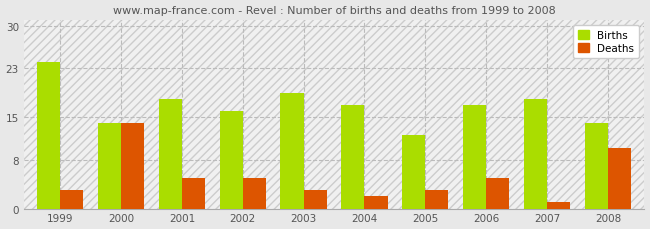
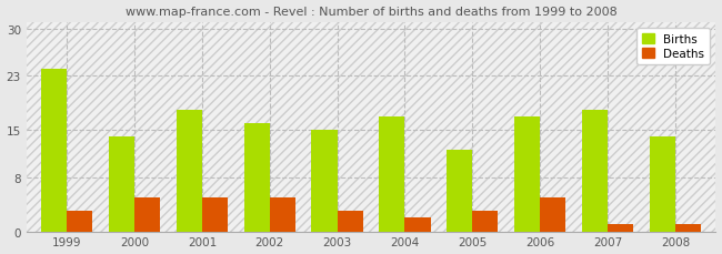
Deaths/2000: 14 -> 5
Births/2003: 19 -> 15
Deaths/2008: 10 -> 1
